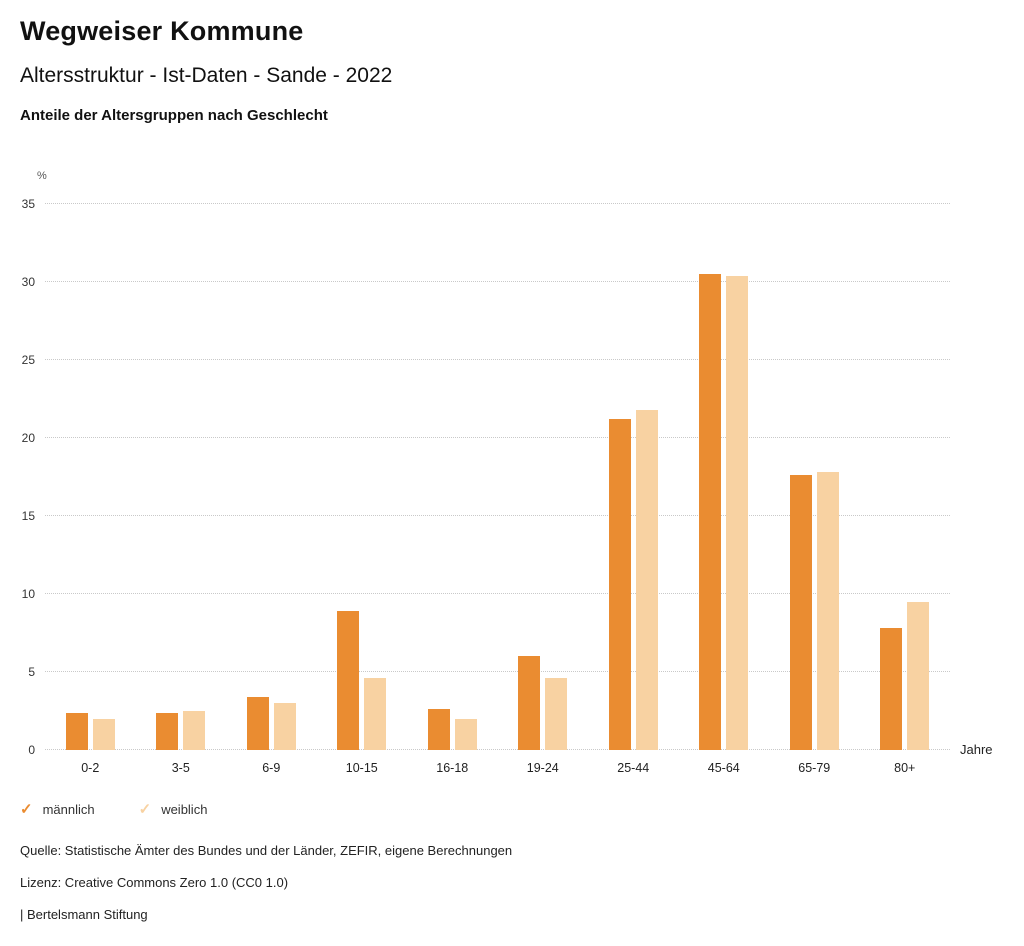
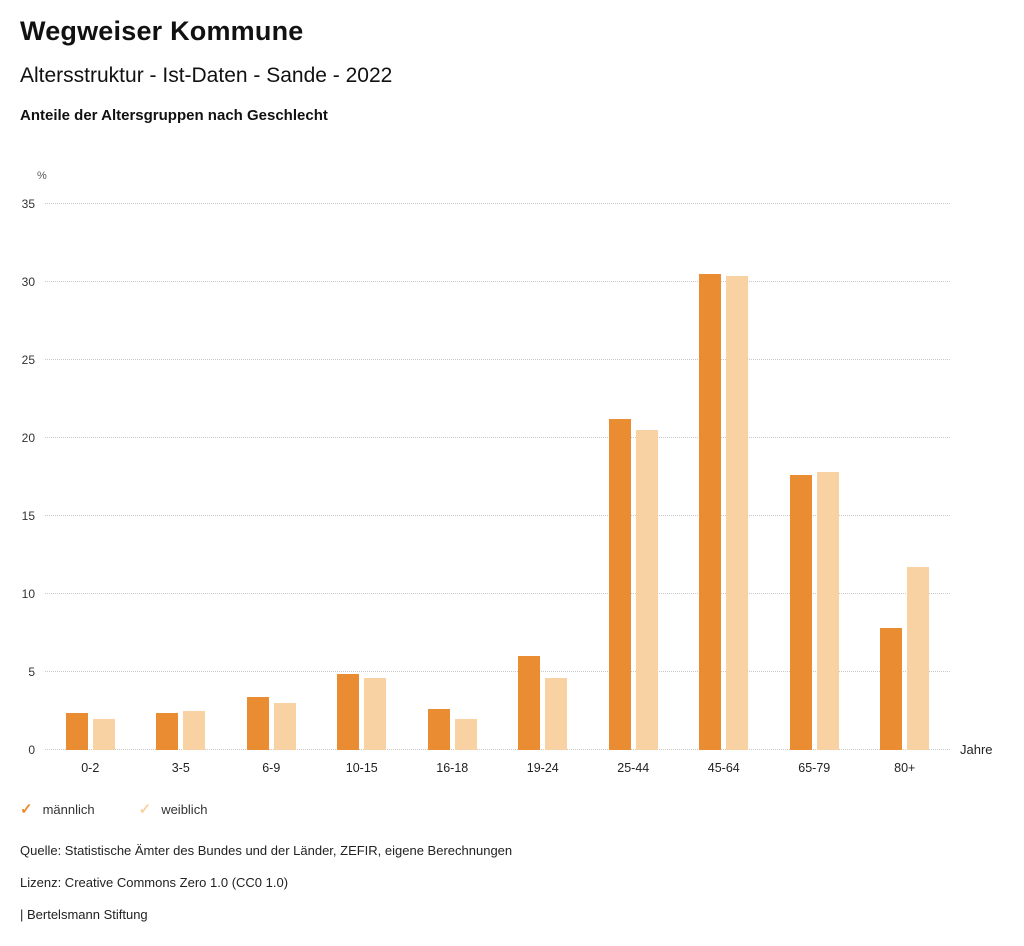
männlich/10-15: 8.9 -> 4.9
weiblich/25-44: 21.8 -> 20.5
weiblich/80+: 9.5 -> 11.7
